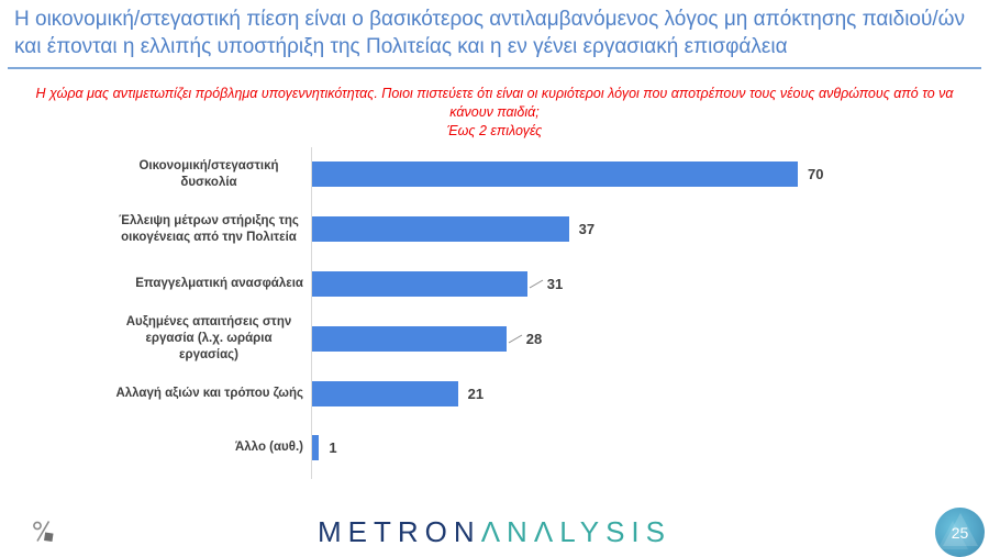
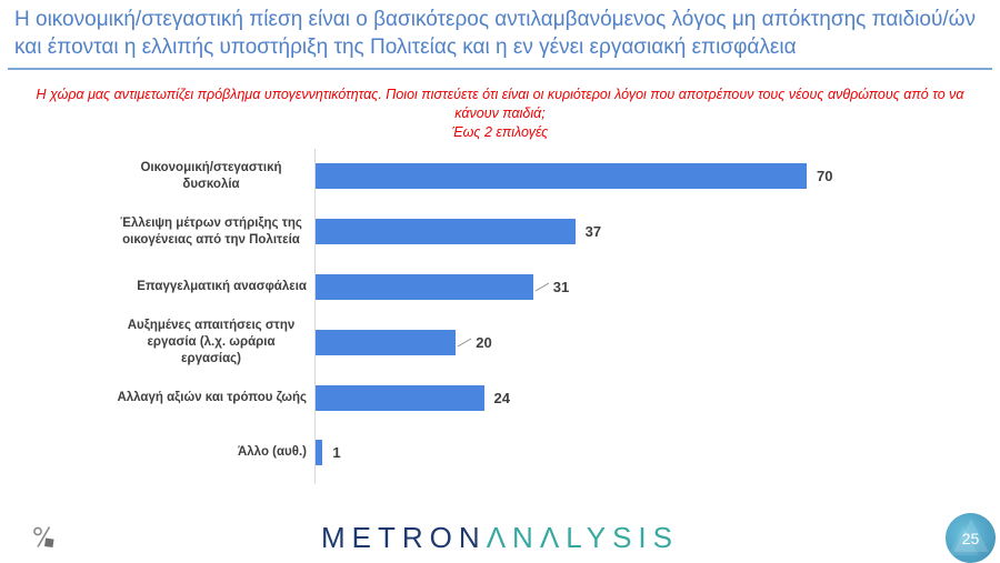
Αυξημένες απαιτήσεις στην εργασία (λ.χ. ωράρια εργασίας): 28 -> 20
Αλλαγή αξιών και τρόπου ζωής: 21 -> 24
